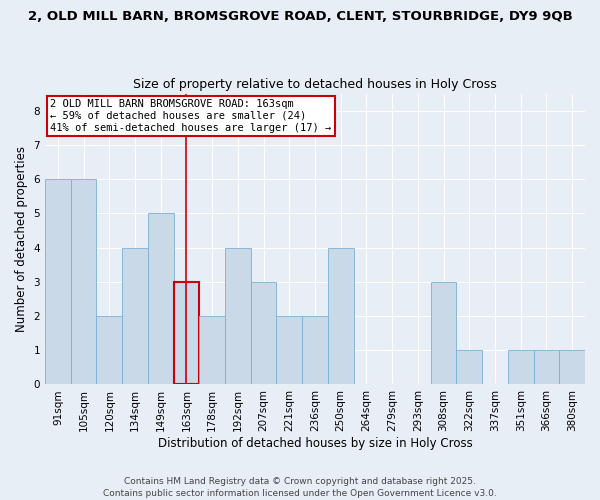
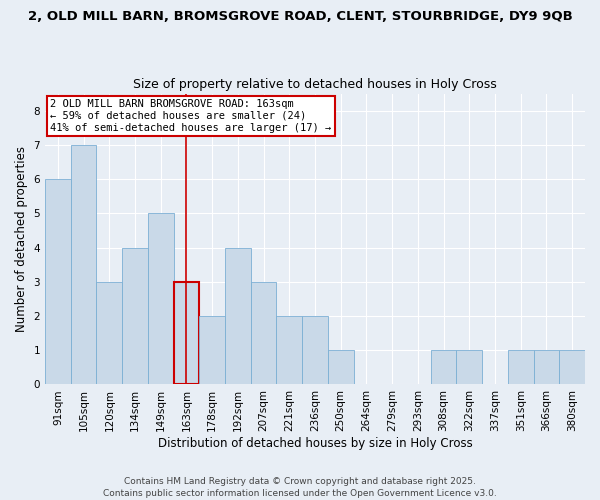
105sqm: 6 -> 7
120sqm: 2 -> 3
250sqm: 4 -> 1
308sqm: 3 -> 1
